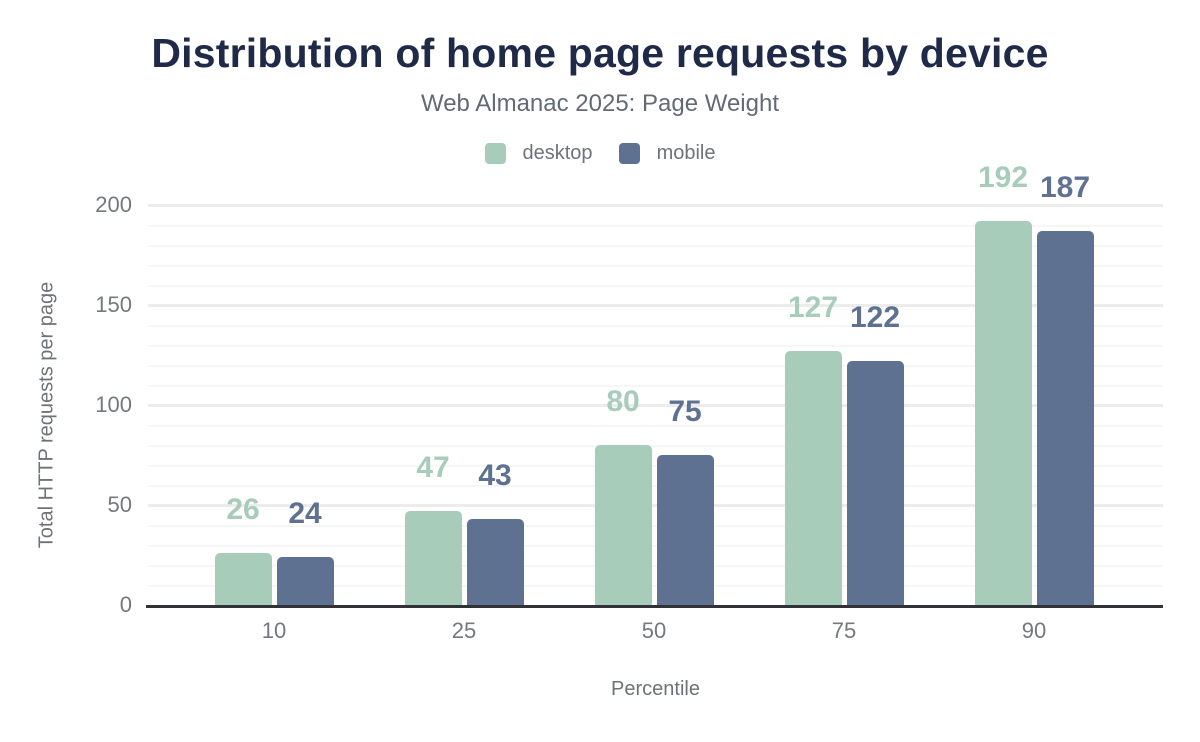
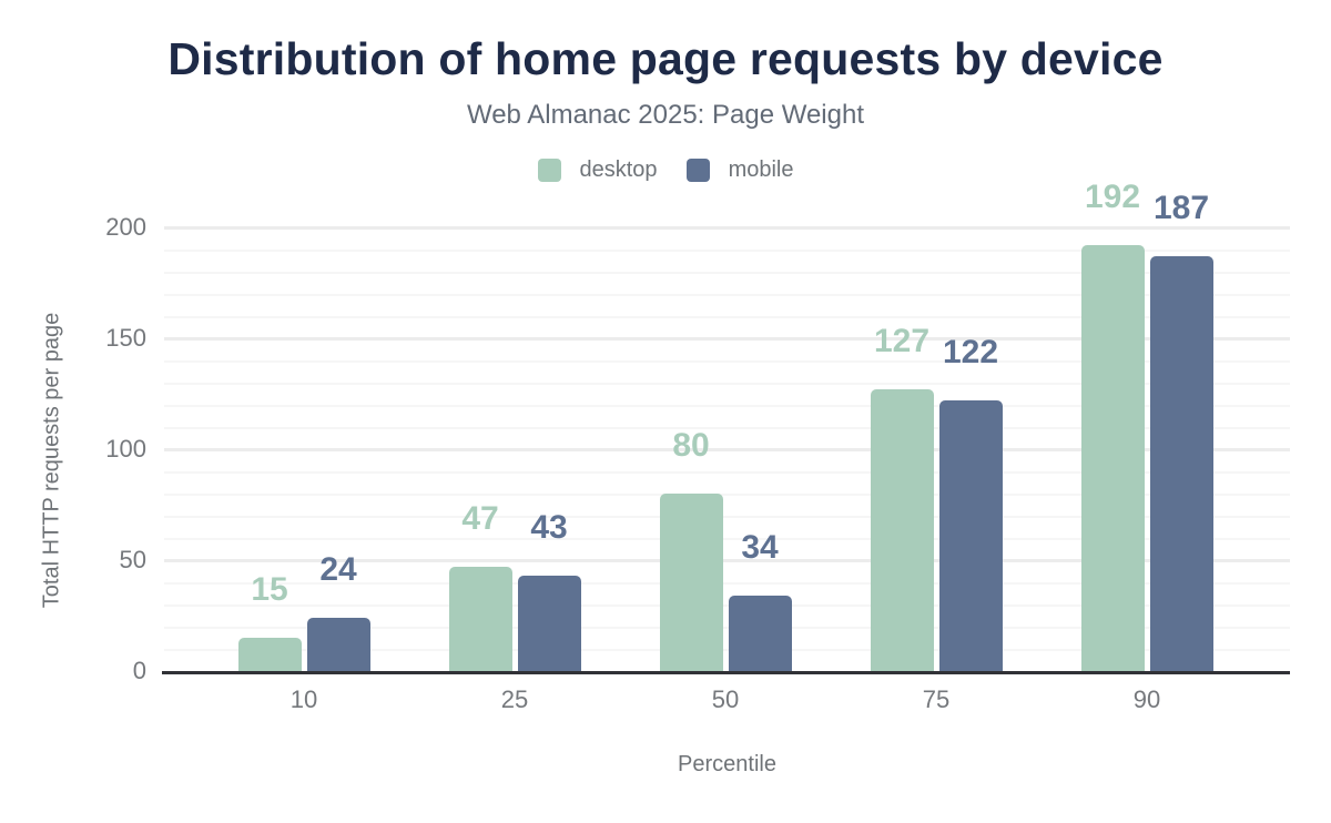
desktop/10: 26 -> 15
mobile/50: 75 -> 34
